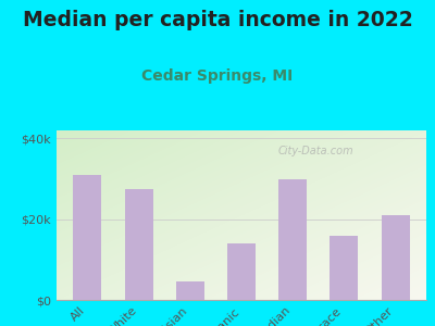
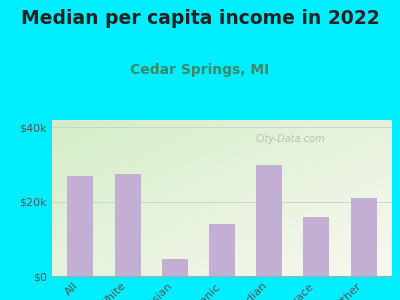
All: $31.0k -> $27.0k
